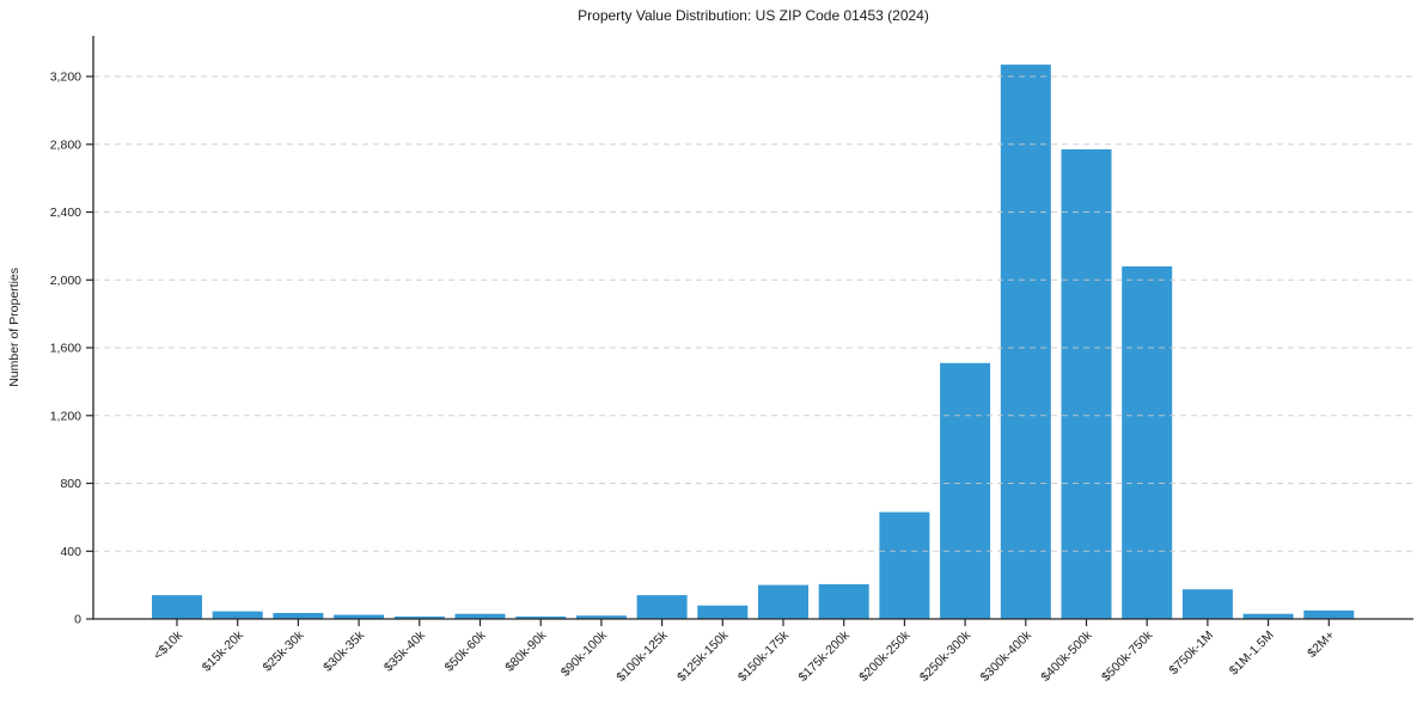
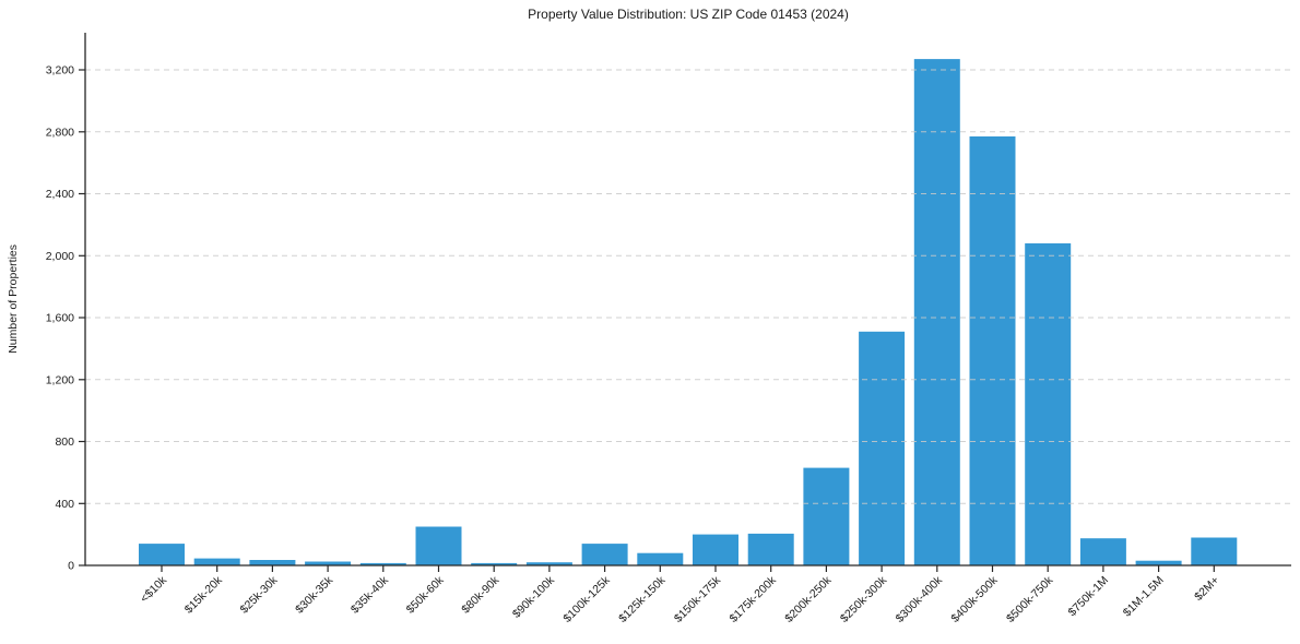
$50k-60k: 30 -> 250
$2M+: 50 -> 180
